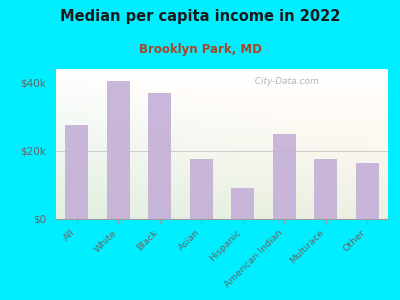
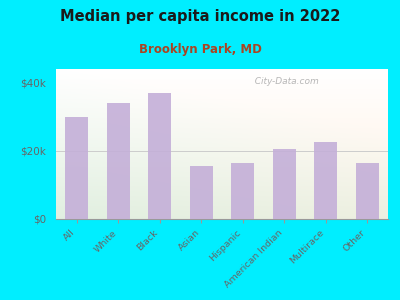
All: $27.5k -> $30.0k
White: $40.5k -> $34.0k
Asian: $17.5k -> $15.5k
Hispanic: $9.0k -> $16.5k
American Indian: $25.0k -> $20.5k
Multirace: $17.5k -> $22.5k
